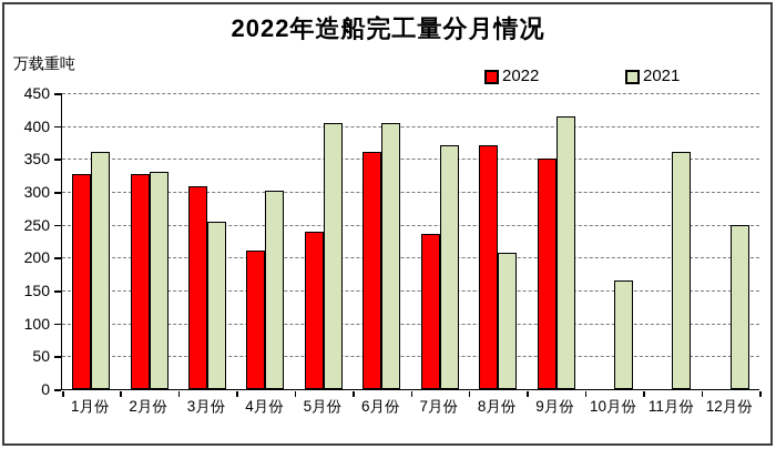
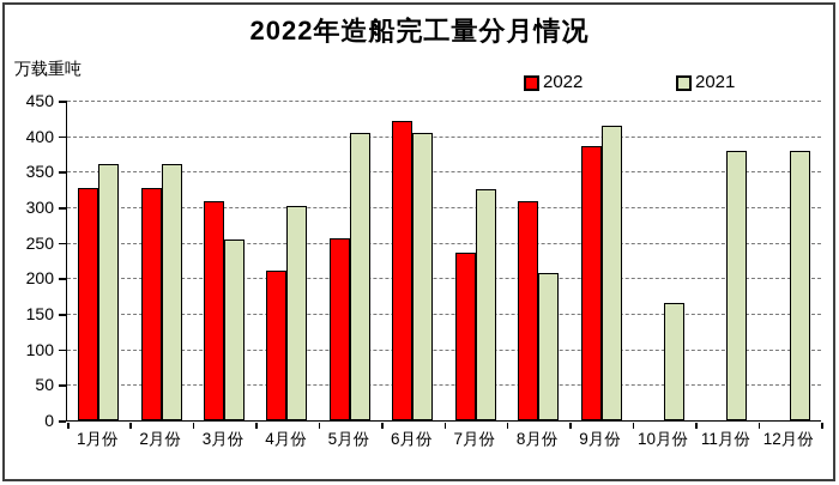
2021/2月份: 330 -> 360
2022/5月份: 240 -> 260
2022/6月份: 360 -> 420
2021/7月份: 370 -> 330
2022/8月份: 370 -> 310
2022/9月份: 350 -> 390
2021/11月份: 360 -> 380
2021/12月份: 250 -> 380
